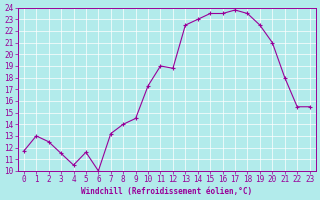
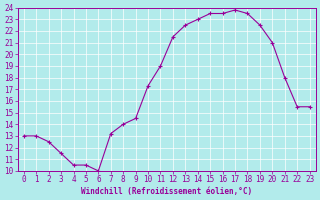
0: 11.7 -> 13.0
5: 11.6 -> 10.5
12: 18.8 -> 21.5
